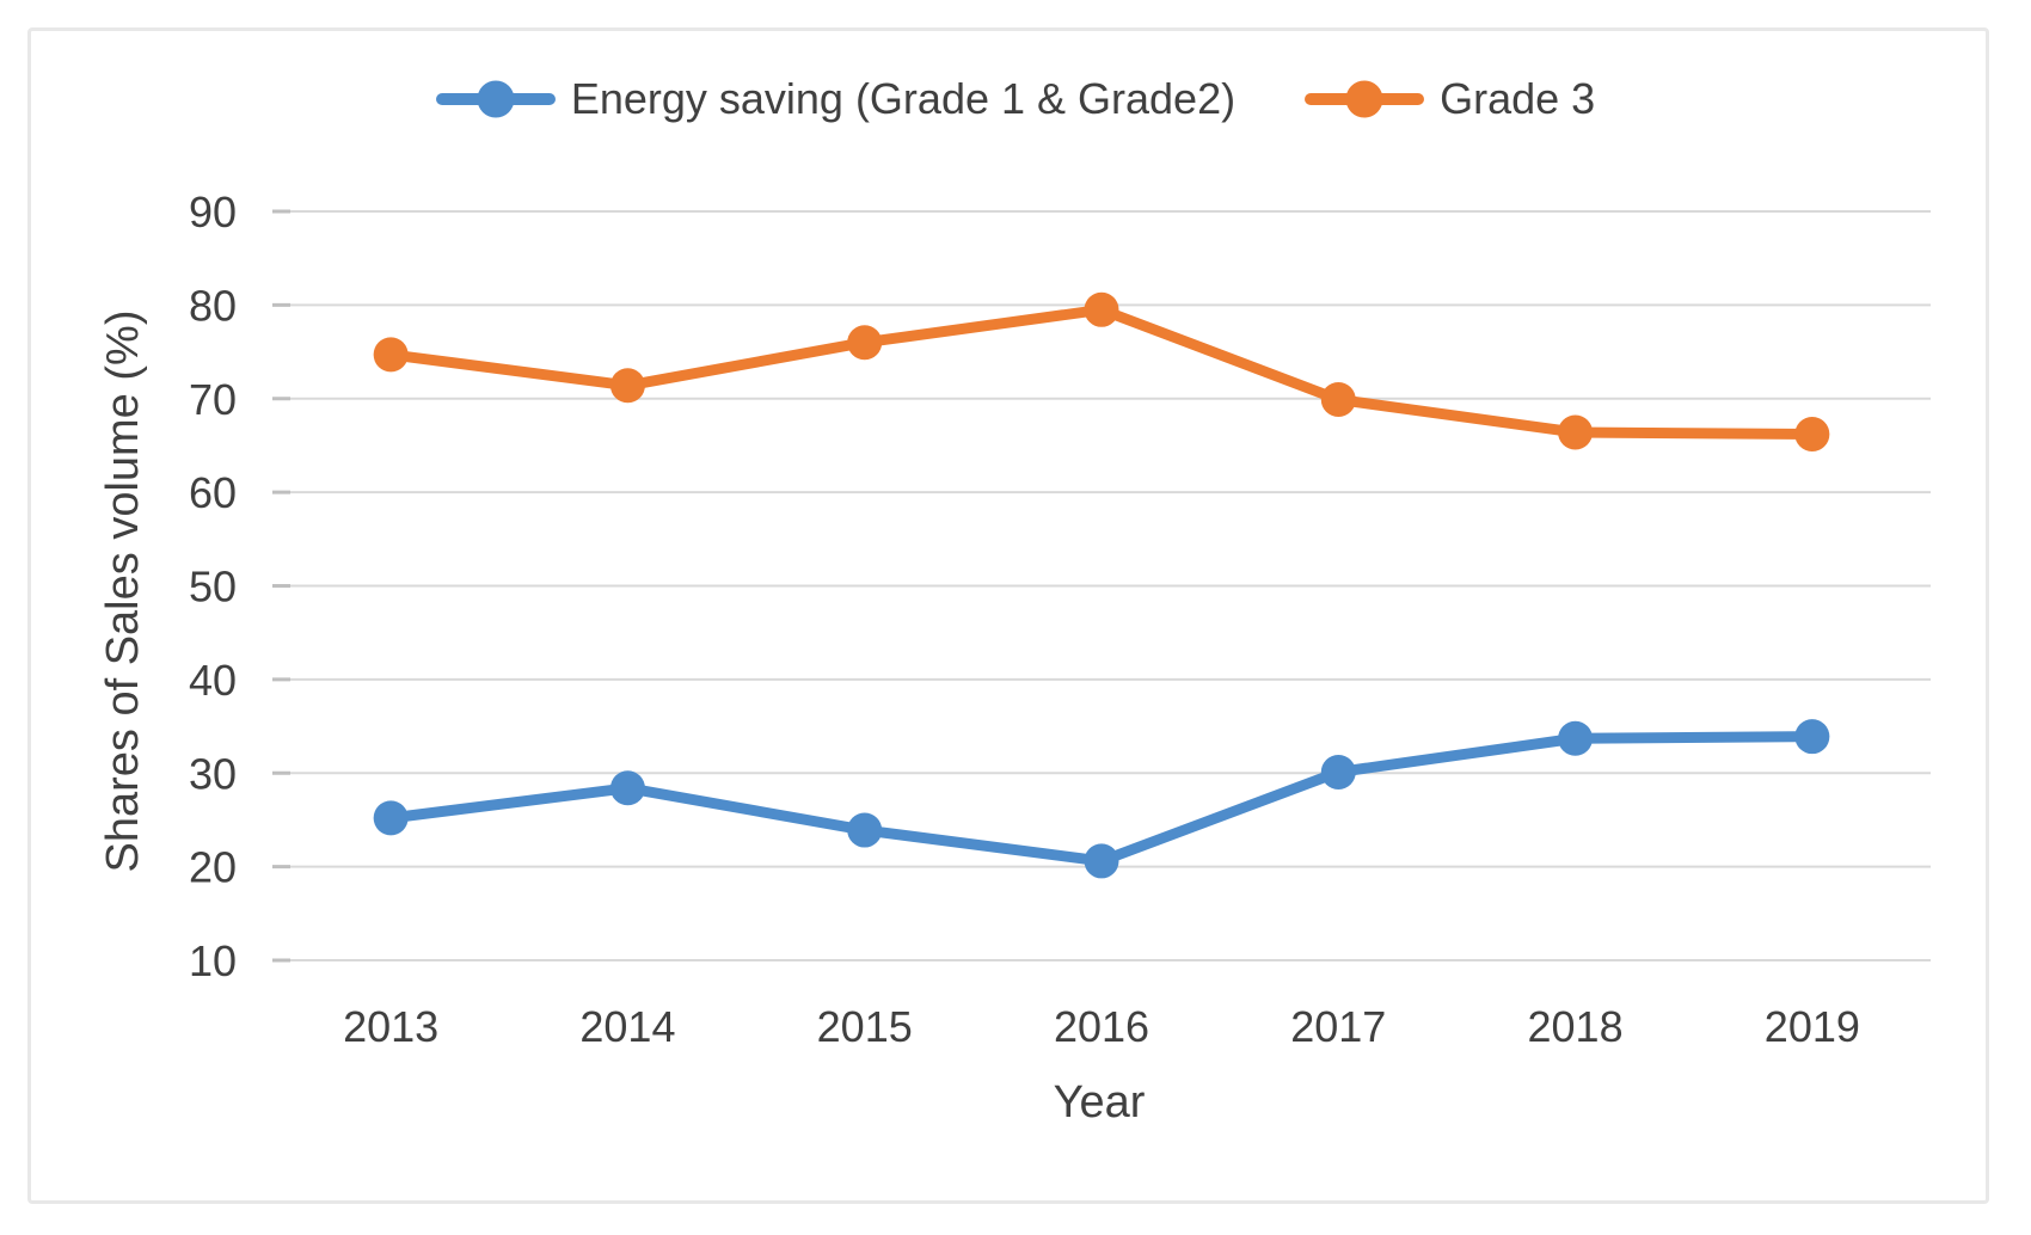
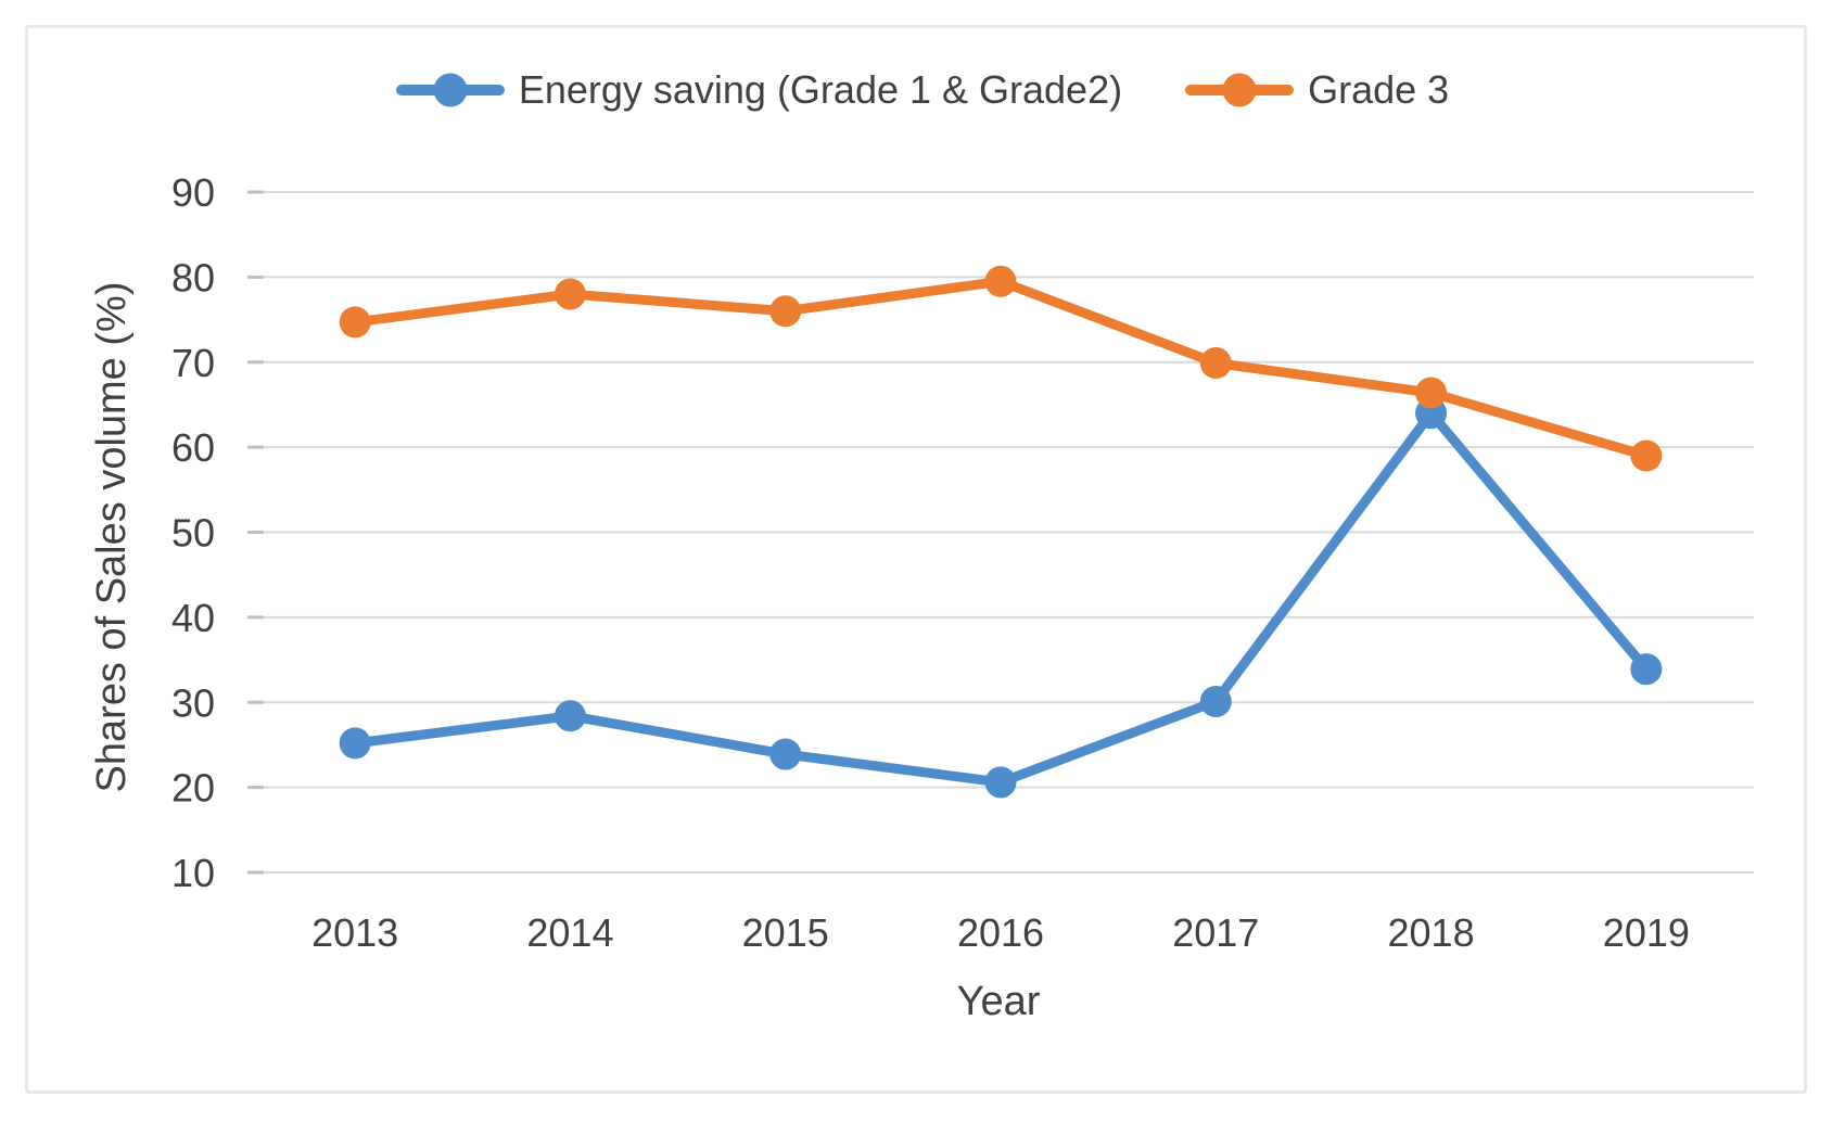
Grade 3/2014: 71 -> 78
Energy saving (Grade 1 & Grade2)/2018: 34 -> 64
Grade 3/2019: 66 -> 59
